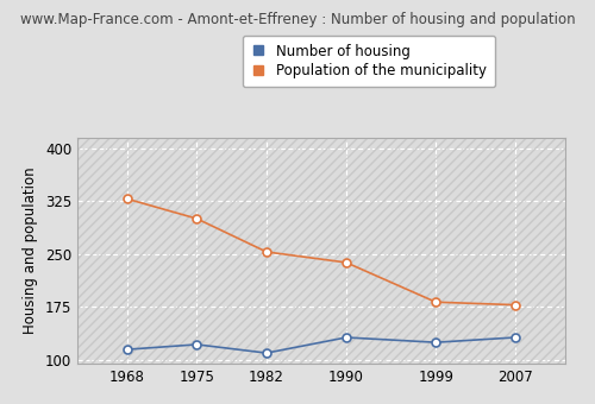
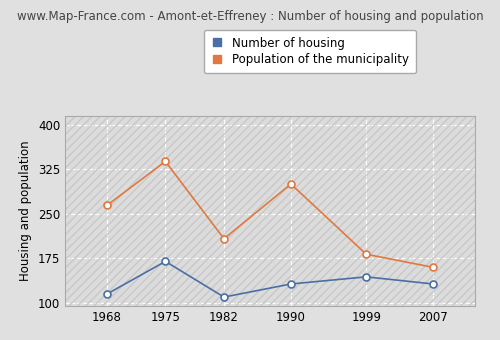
Population of the municipality/1968: 328 -> 264
Number of housing/1975: 122 -> 170
Population of the municipality/1975: 300 -> 338
Population of the municipality/1982: 253 -> 208
Population of the municipality/1990: 238 -> 300
Number of housing/1999: 125 -> 144
Population of the municipality/2007: 178 -> 160
